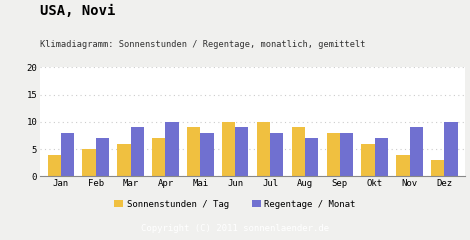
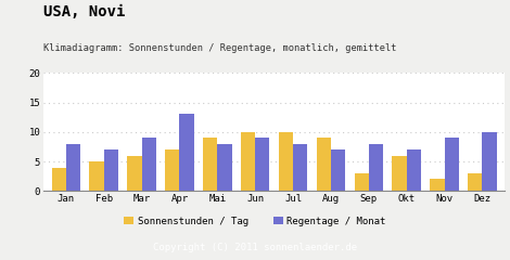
Regentage / Monat/Apr: 10 -> 13
Sonnenstunden / Tag/Sep: 8 -> 3
Sonnenstunden / Tag/Nov: 4 -> 2
